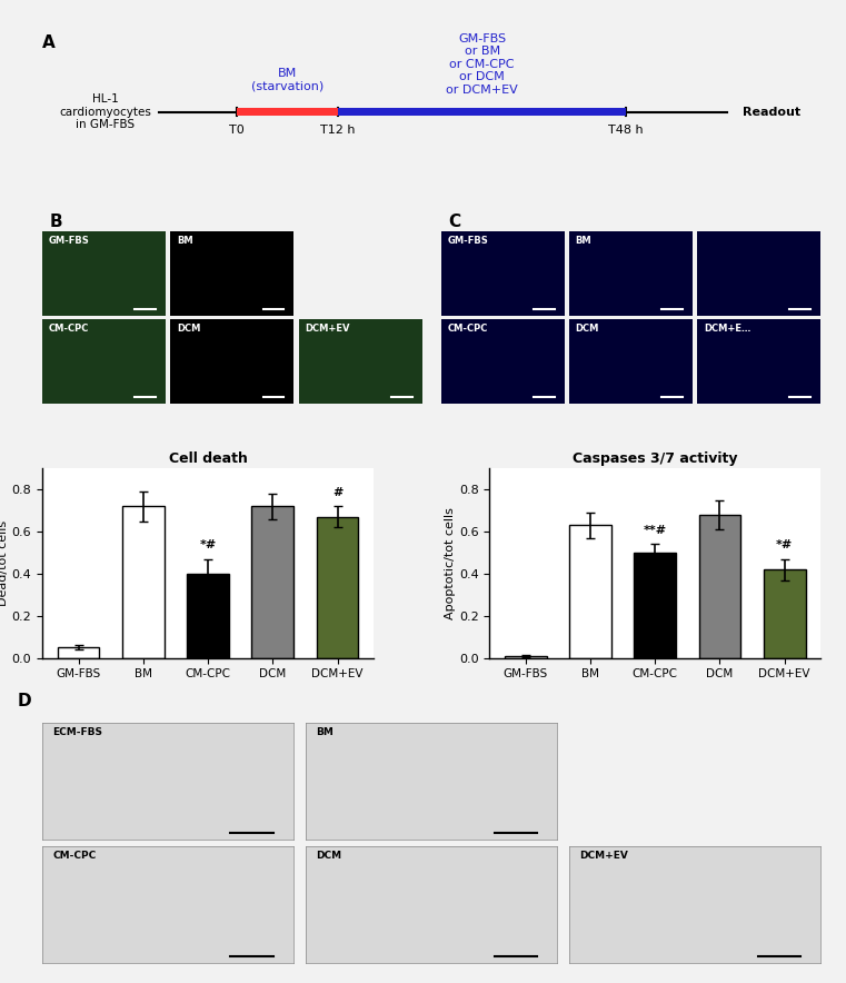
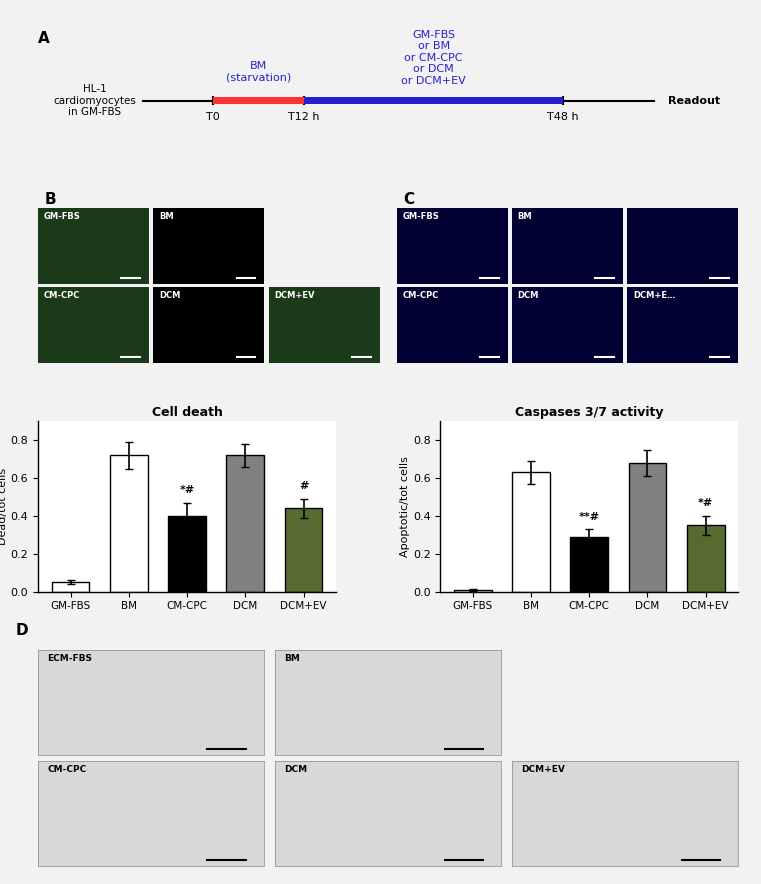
Cell death/DCM+EV: 0.67 -> 0.44
Caspases 3/7 activity/CM-CPC: 0.50 -> 0.29
Caspases 3/7 activity/DCM+EV: 0.42 -> 0.35
